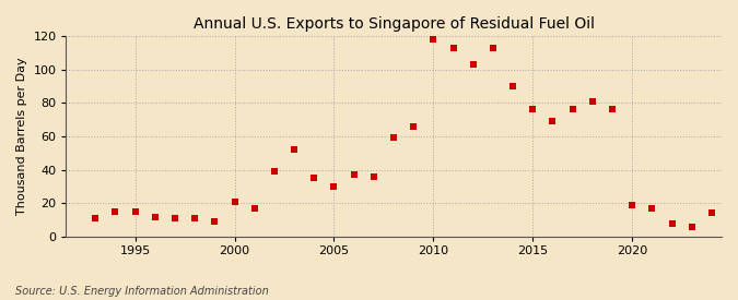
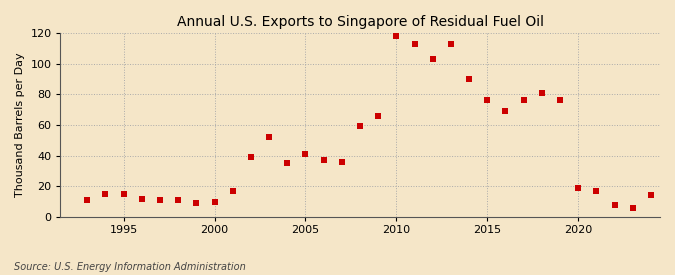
2000: 21 -> 10
2005: 30 -> 41
